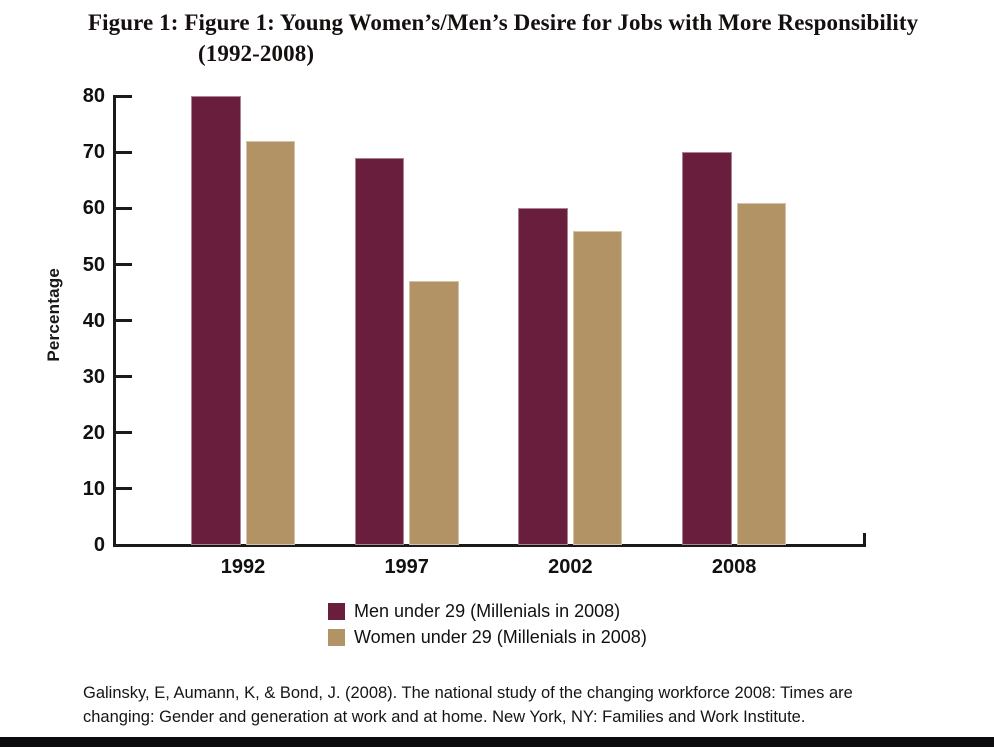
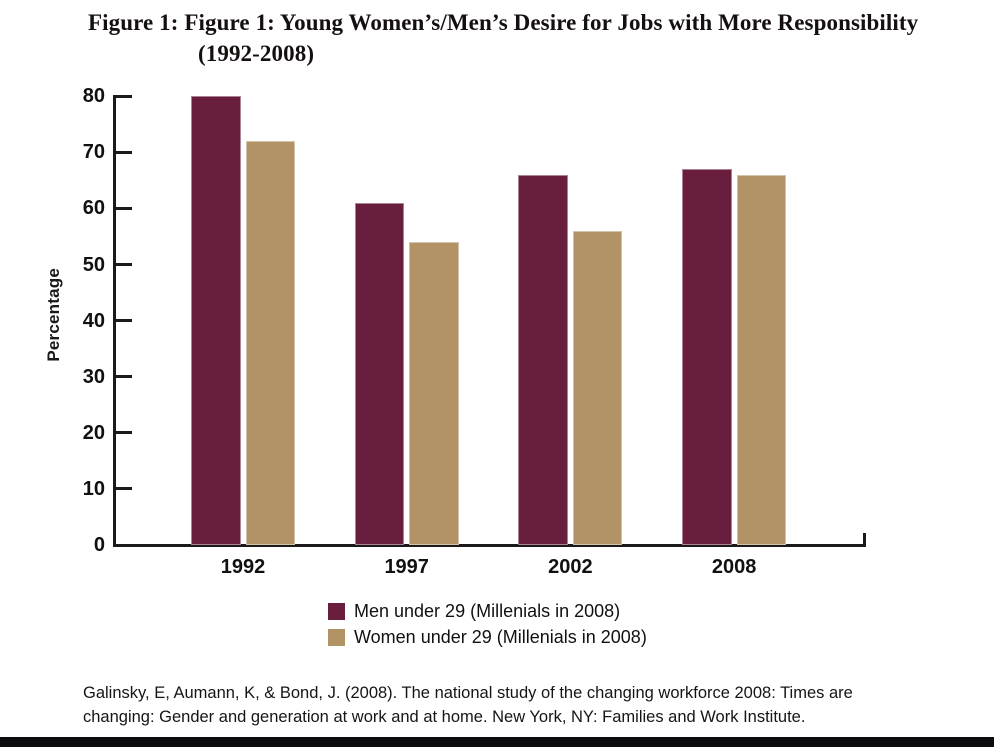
Men under 29 (Millenials in 2008)/1997: 69 -> 61
Women under 29 (Millenials in 2008)/1997: 47 -> 54
Men under 29 (Millenials in 2008)/2002: 60 -> 66
Men under 29 (Millenials in 2008)/2008: 70 -> 67
Women under 29 (Millenials in 2008)/2008: 61 -> 66
